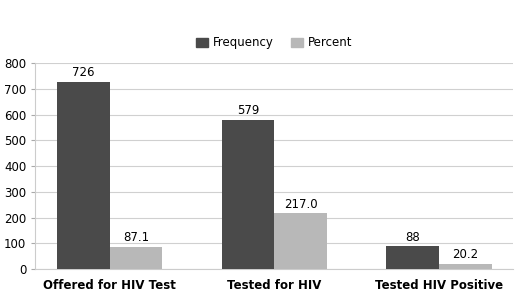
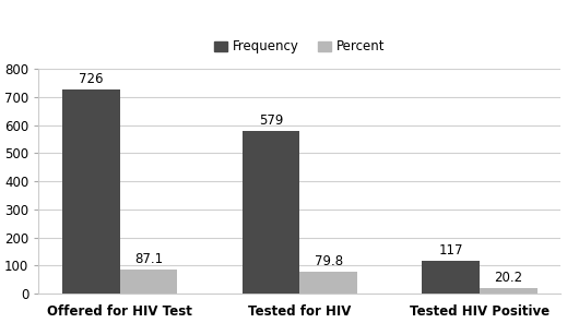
Percent/Tested for HIV: 217.0 -> 79.8
Frequency/Tested HIV Positive: 88 -> 117
